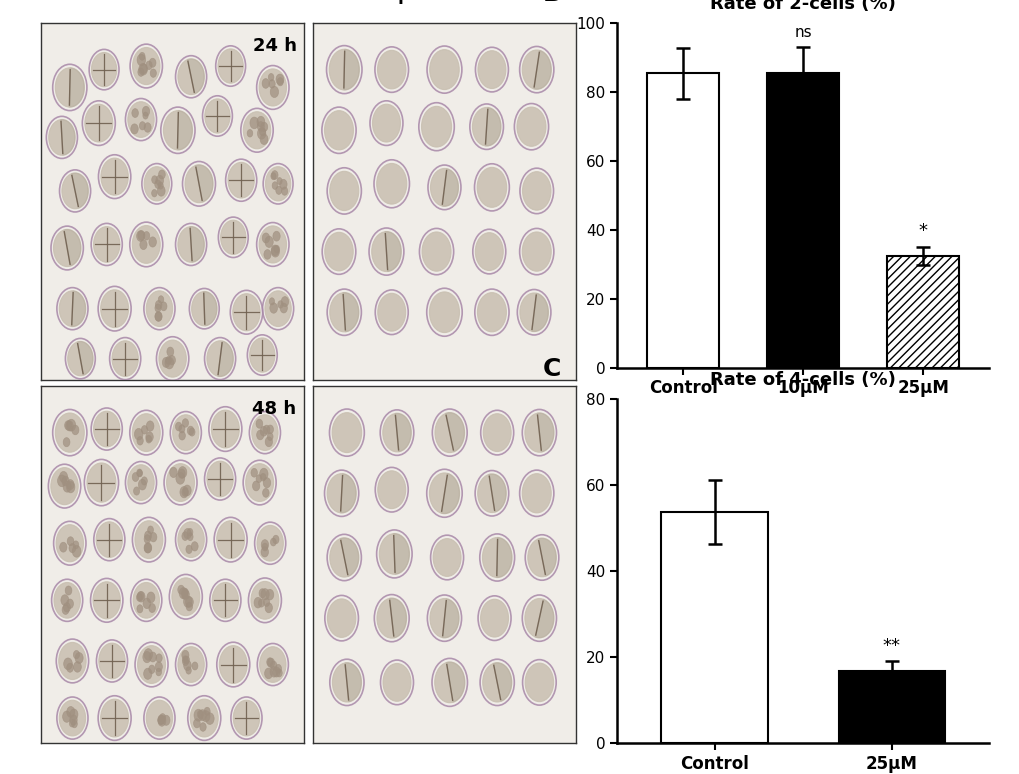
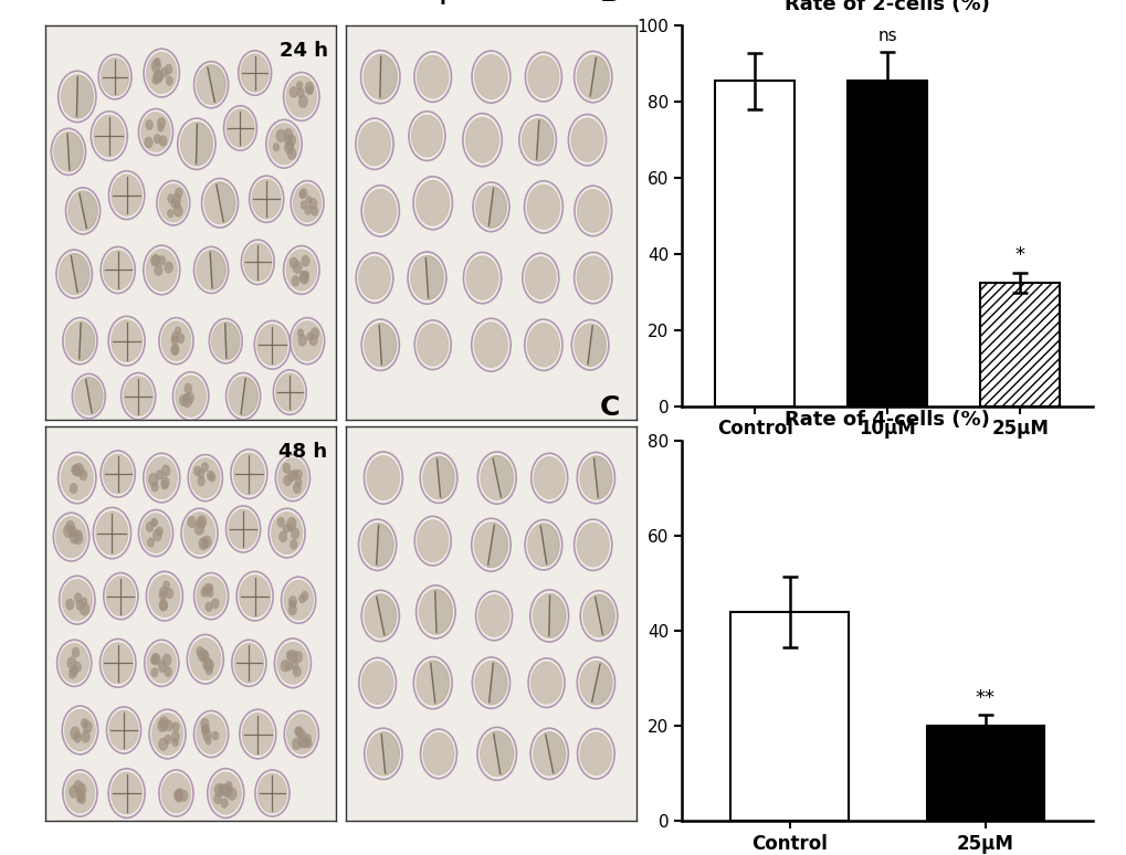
Rate of 4-cells (%)/Control: 53.6 -> 44.0
Rate of 4-cells (%)/25μM: 16.8 -> 20.0
